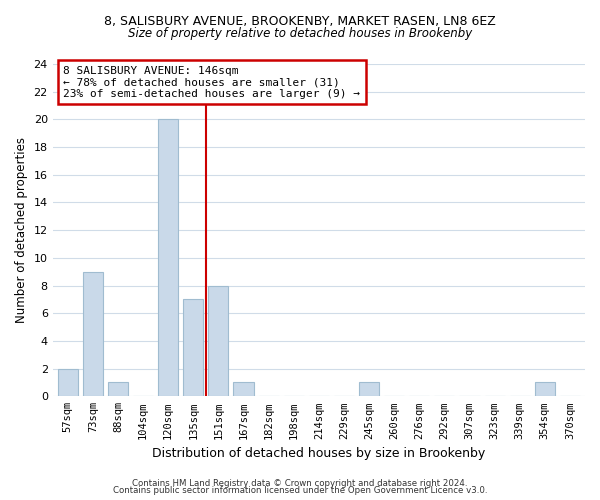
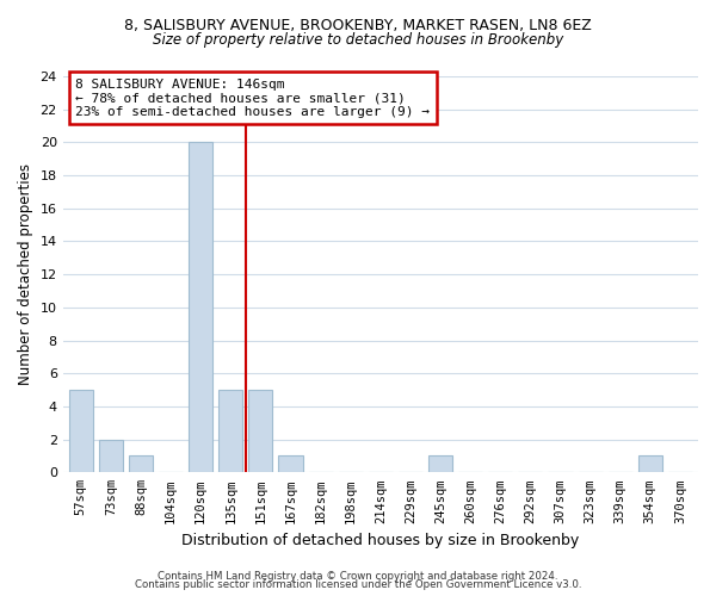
57sqm: 2 -> 5
73sqm: 9 -> 2
135sqm: 7 -> 5
151sqm: 8 -> 5
